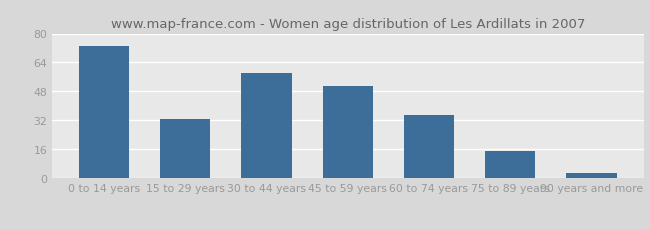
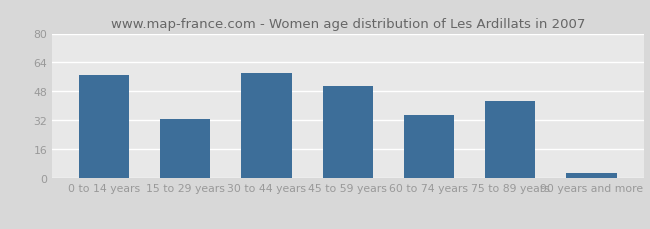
0 to 14 years: 73 -> 57
75 to 89 years: 15 -> 43
